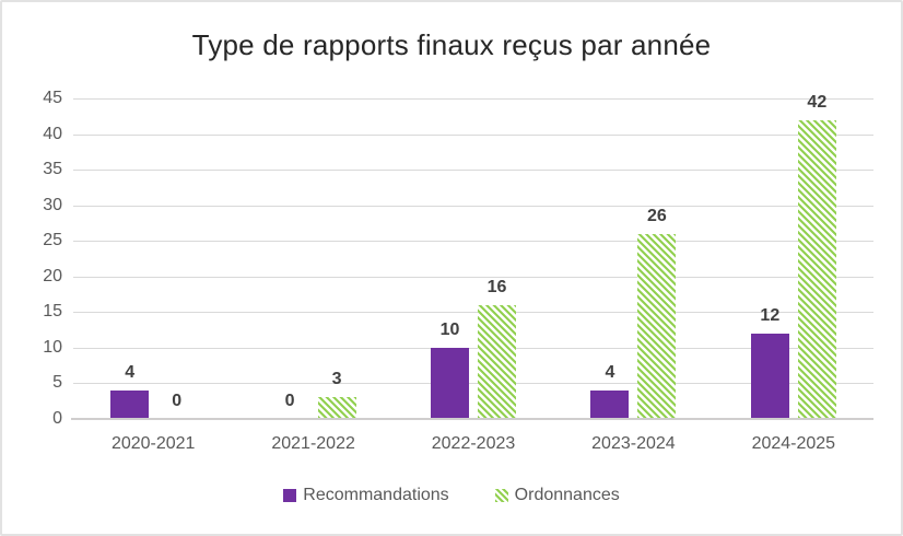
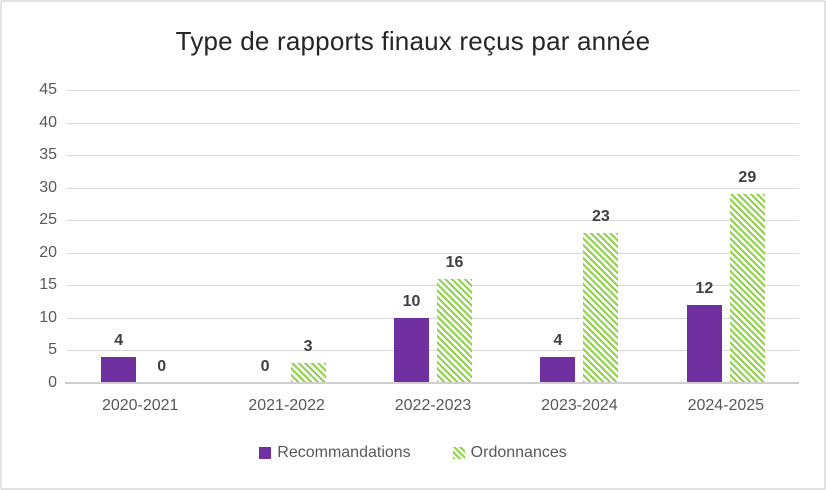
Ordonnances/2023-2024: 26 -> 23
Ordonnances/2024-2025: 42 -> 29
